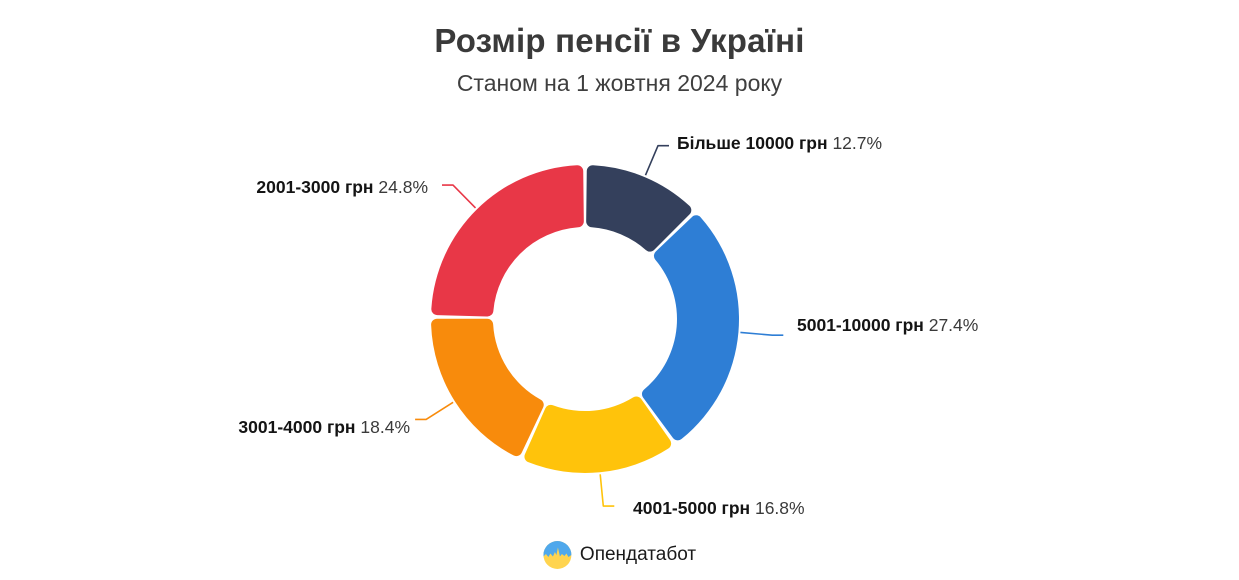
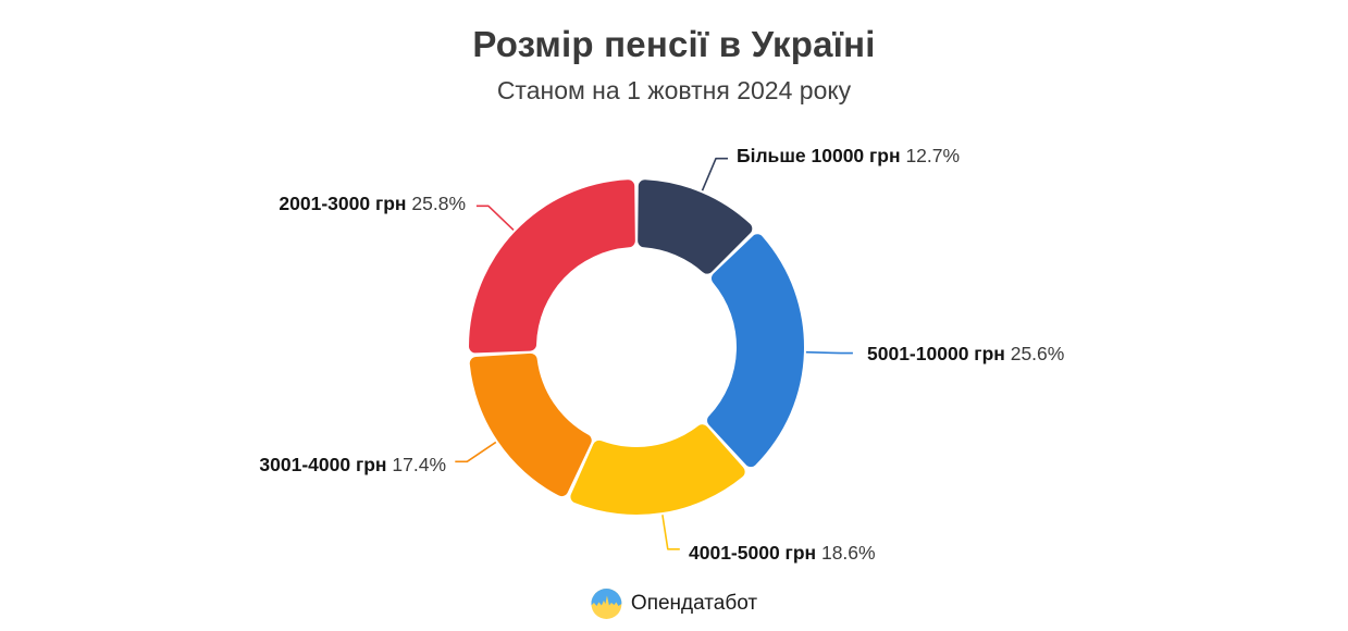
5001-10000 грн: 27.4% -> 25.6%
4001-5000 грн: 16.8% -> 18.6%
3001-4000 грн: 18.4% -> 17.4%
2001-3000 грн: 24.8% -> 25.8%
